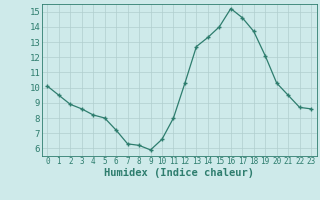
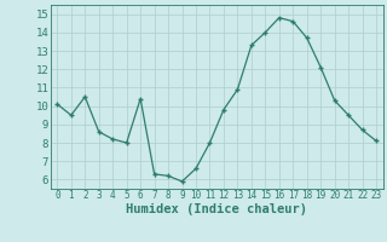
2: 8.9 -> 10.5
6: 7.2 -> 10.4
12: 10.3 -> 9.8
13: 12.7 -> 10.9
16: 15.2 -> 14.8
23: 8.6 -> 8.1
